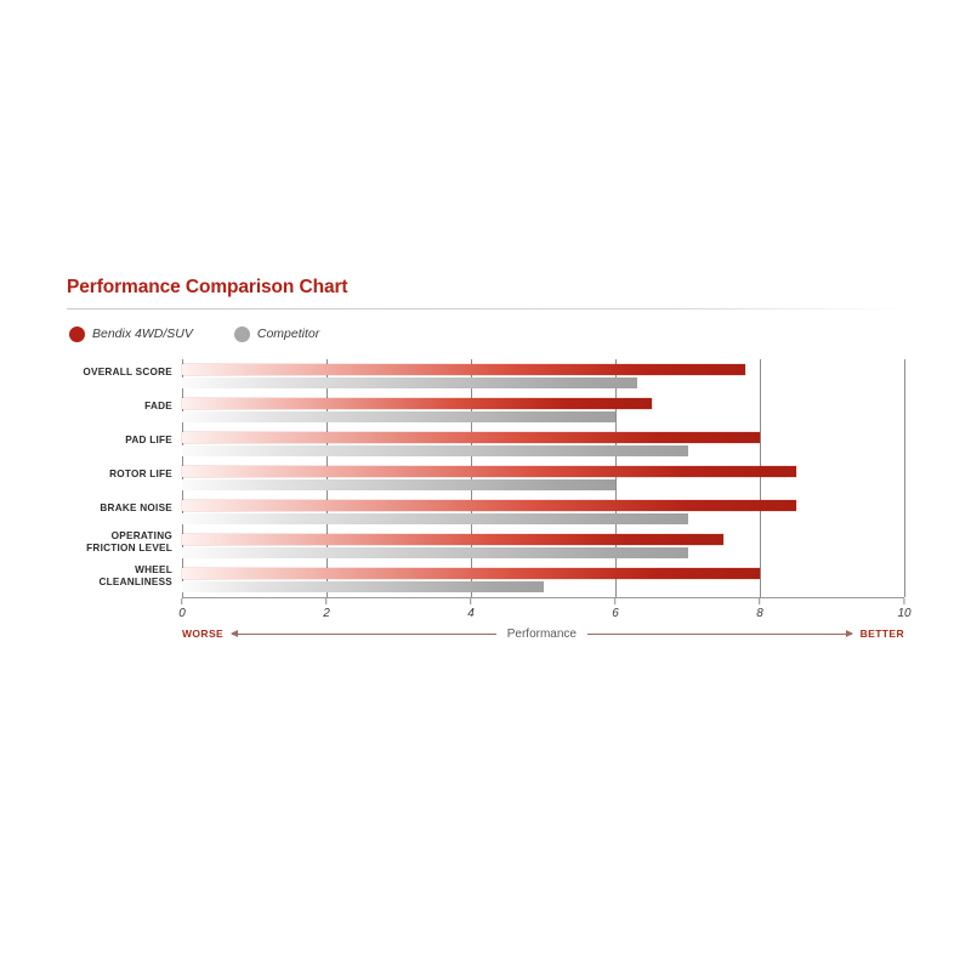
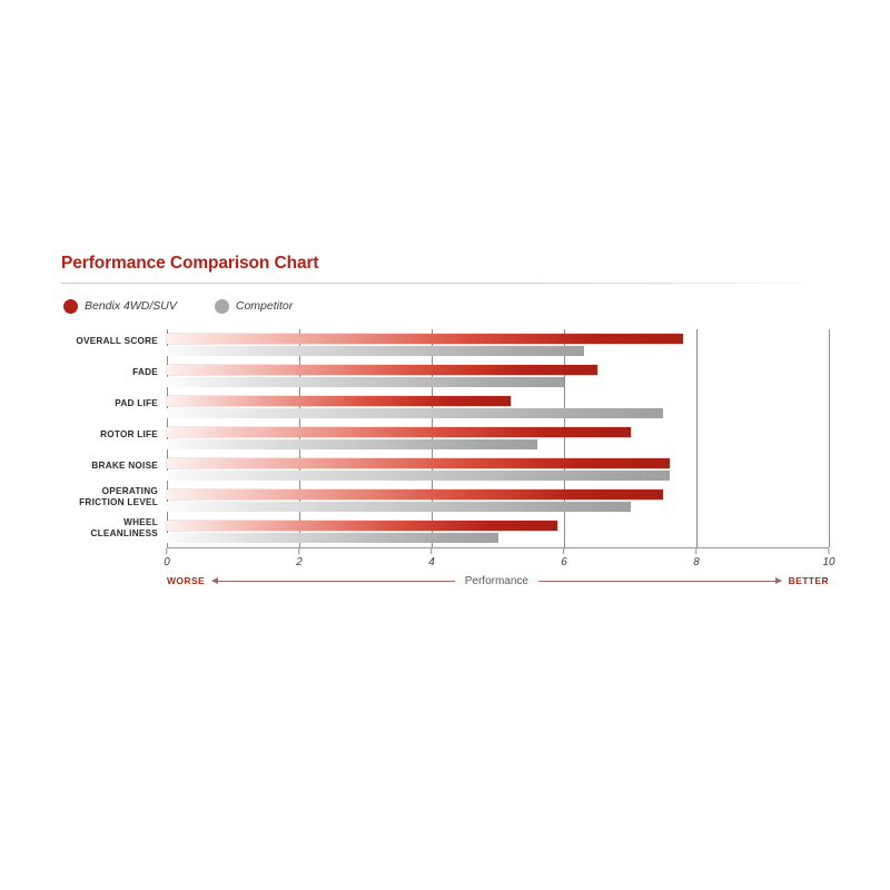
Bendix 4WD/SUV/PAD LIFE: 8.0 -> 5.2
Competitor/PAD LIFE: 7.0 -> 7.5
Bendix 4WD/SUV/ROTOR LIFE: 8.5 -> 7.0
Competitor/ROTOR LIFE: 6.0 -> 5.6
Bendix 4WD/SUV/BRAKE NOISE: 8.5 -> 7.6
Competitor/BRAKE NOISE: 7.0 -> 7.6
Bendix 4WD/SUV/WHEEL CLEANLINESS: 8.0 -> 5.9
